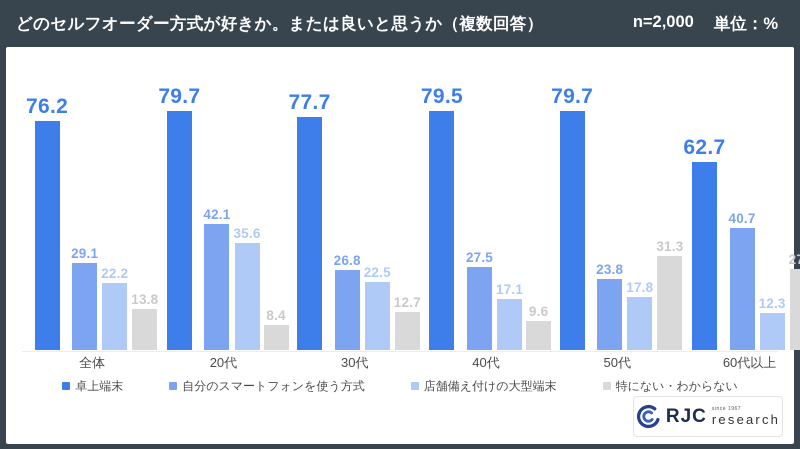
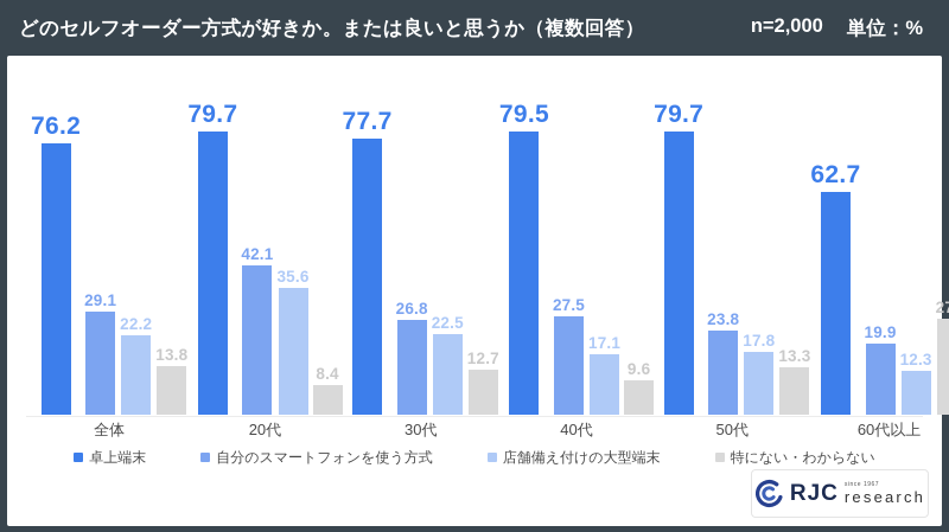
特にない・わからない/50代: 31.3 -> 13.3
自分のスマートフォンを使う方式/60代以上: 40.7 -> 19.9
